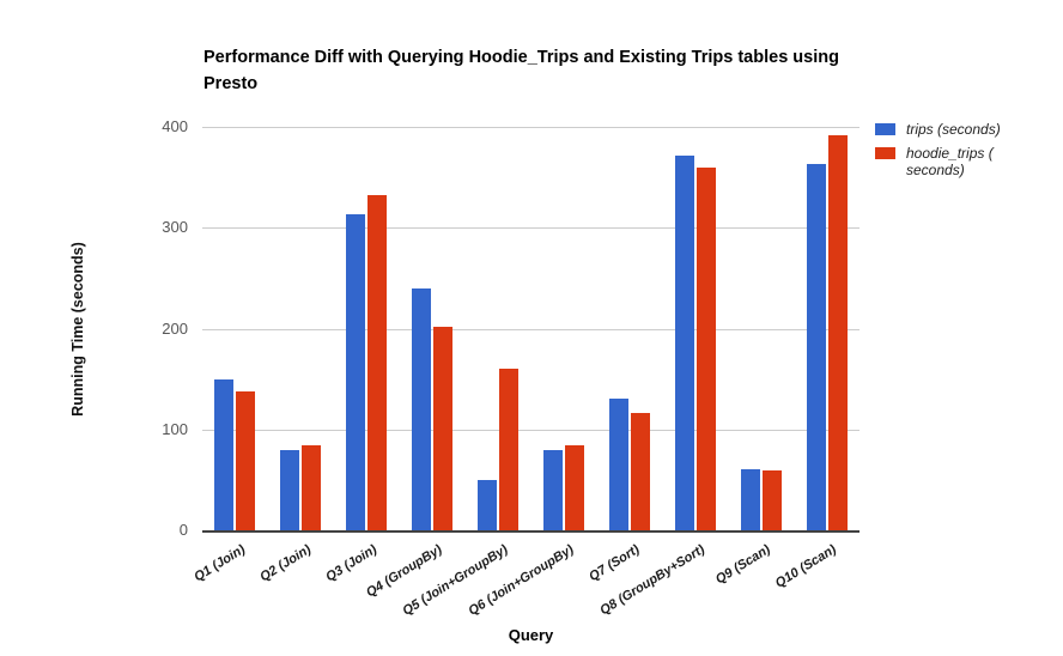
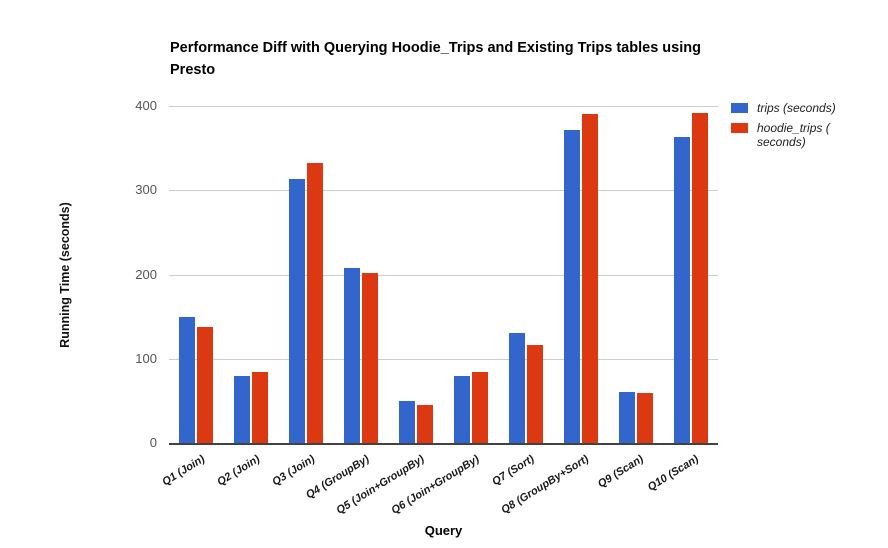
trips (seconds)/Q4 (GroupBy): 240 -> 210
hoodie_trips (seconds)/Q5 (Join+GroupBy): 160 -> 40
hoodie_trips (seconds)/Q8 (GroupBy+Sort): 360 -> 390
